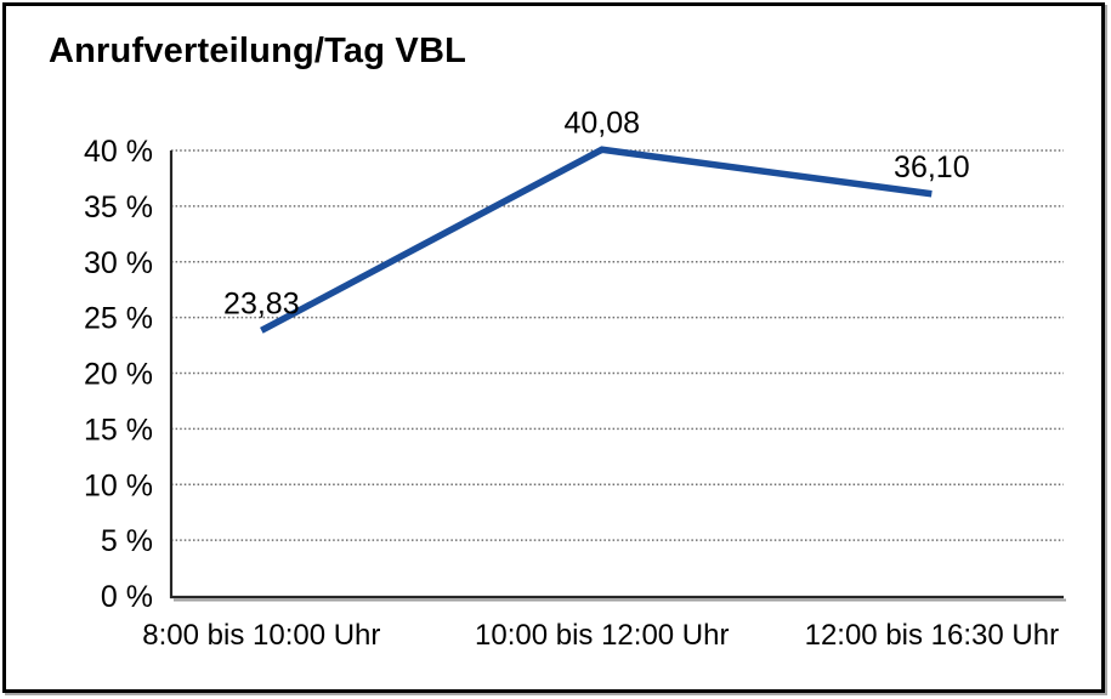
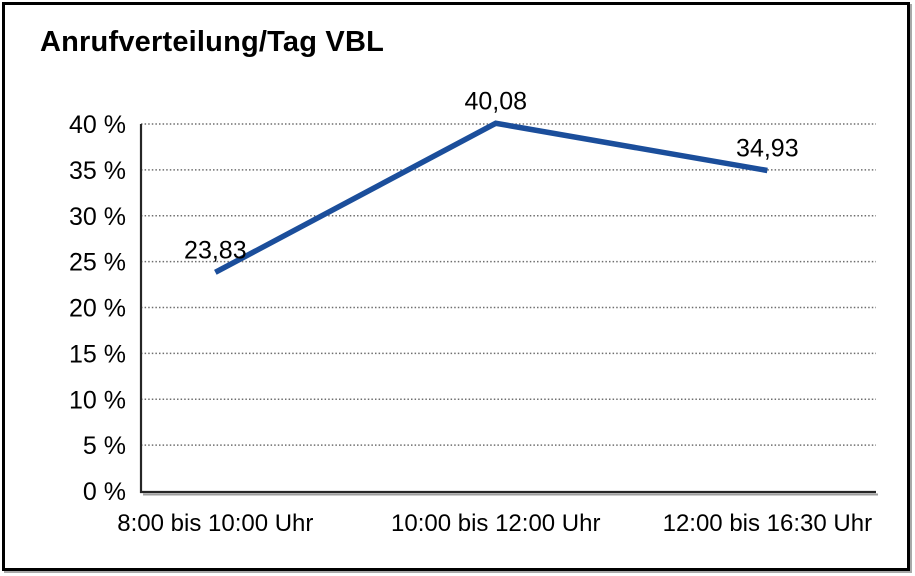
12:00 bis 16:30 Uhr: 36,10 -> 34,93
